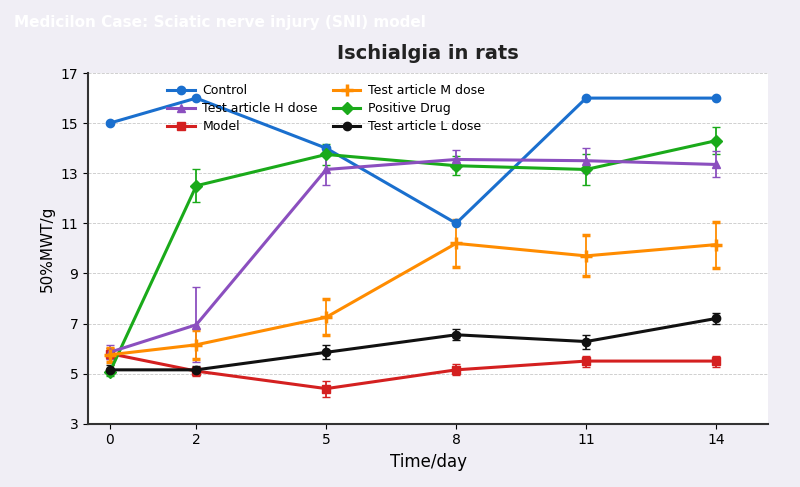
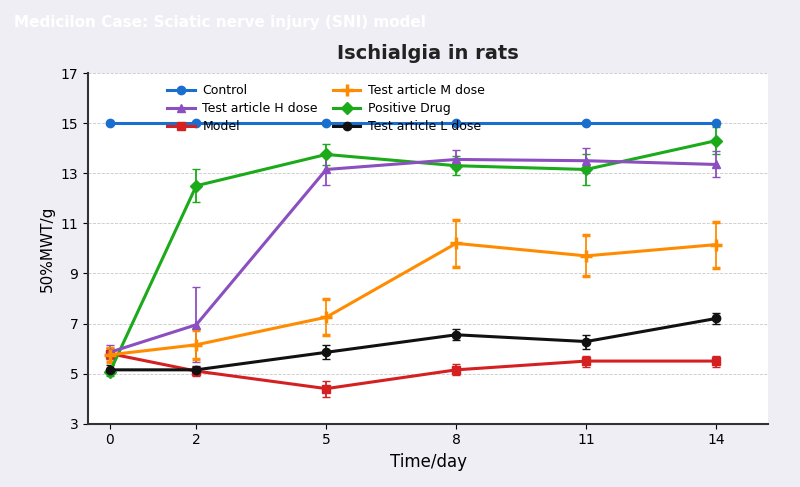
Control/2: 16 -> 15
Control/5: 14 -> 15
Control/8: 11 -> 15
Control/11: 16 -> 15
Control/14: 16 -> 15
